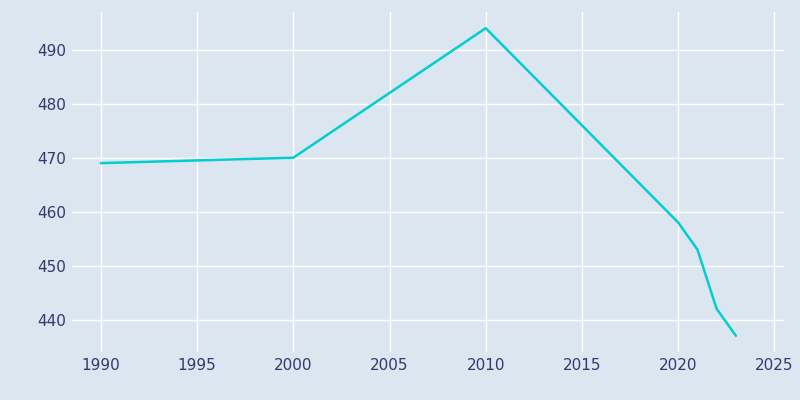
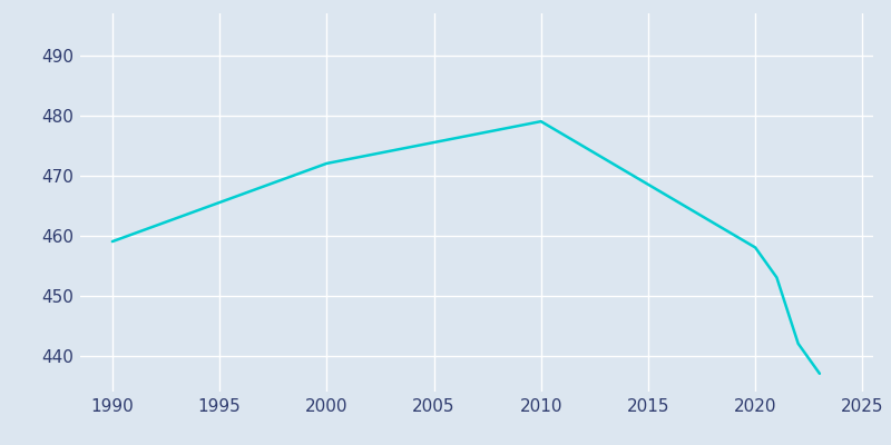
1990: 469 -> 459
2000: 470 -> 472
2010: 494 -> 479
